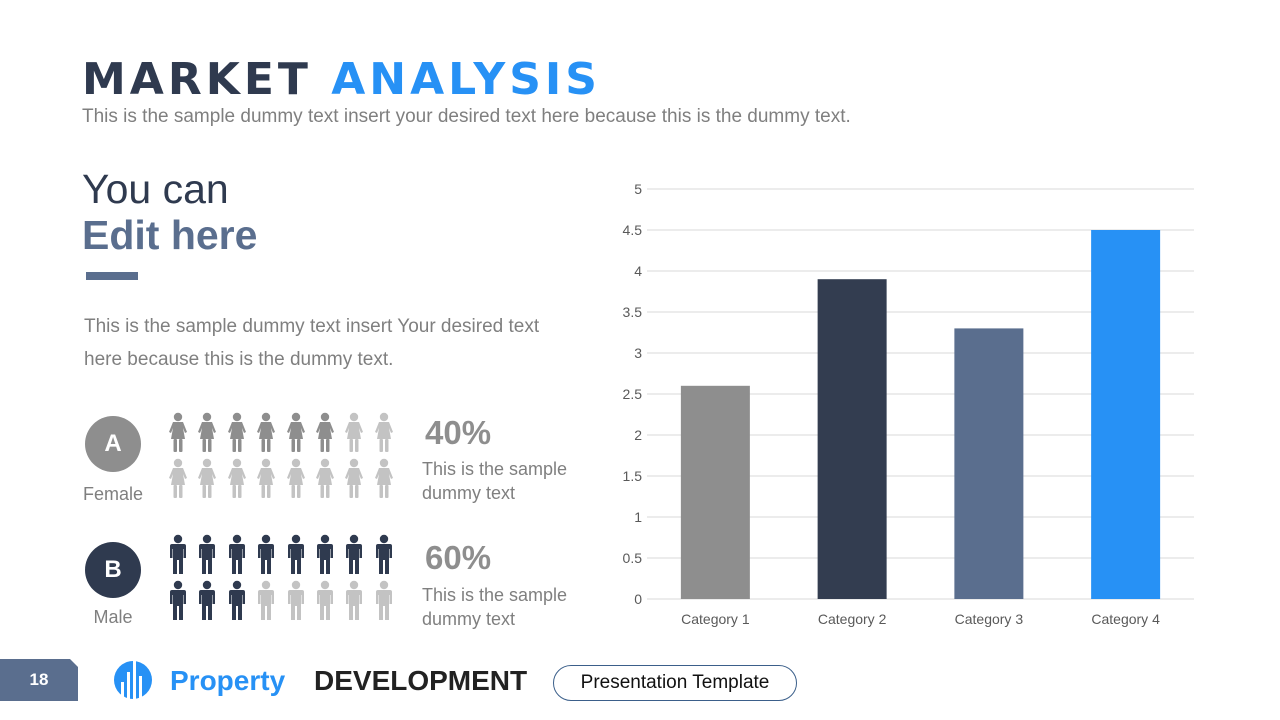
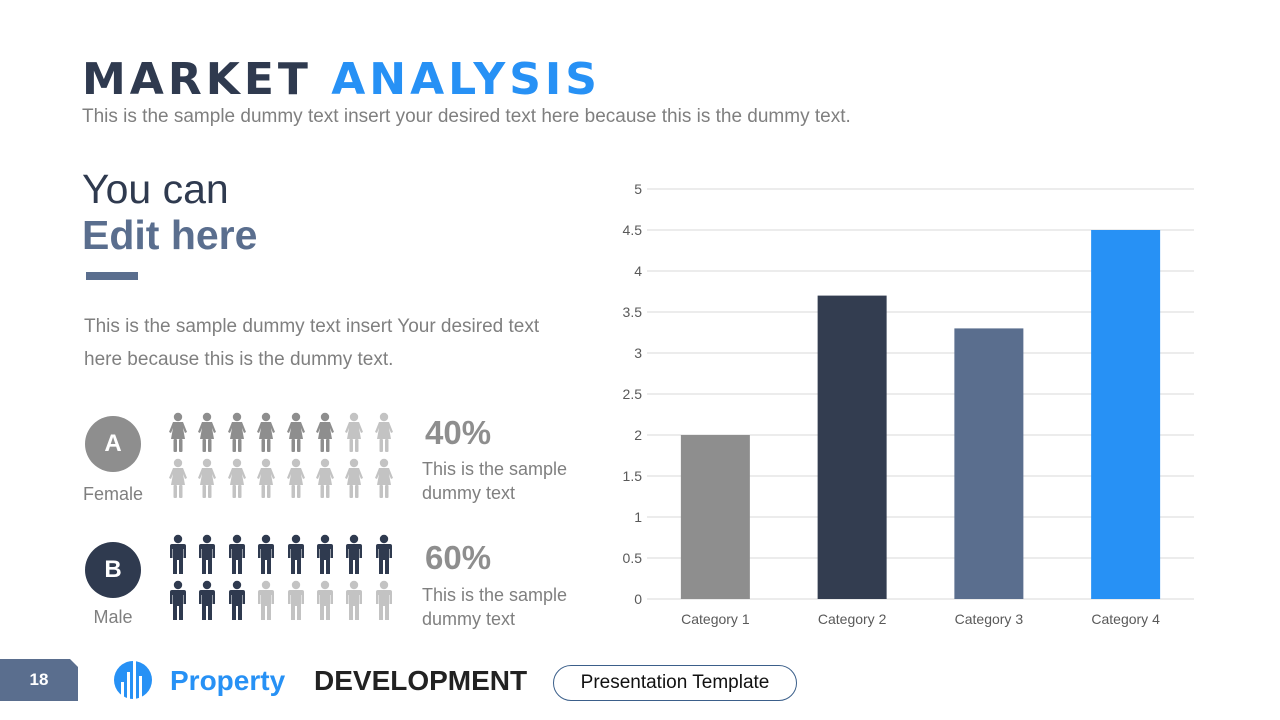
Category 1: 2.6 -> 2.0
Category 2: 3.9 -> 3.7
